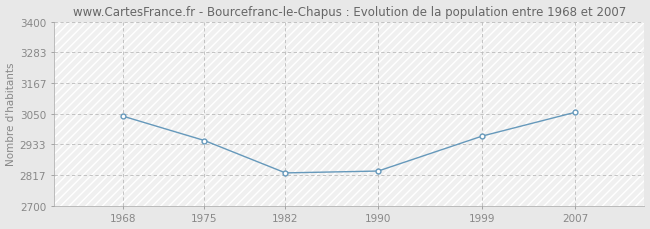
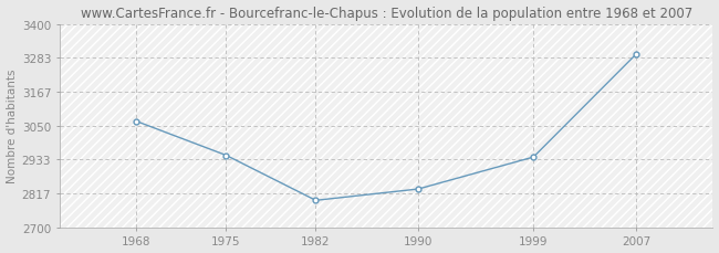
1968: 3040 -> 3065
1982: 2825 -> 2793
1999: 2965 -> 2942
2007: 3055 -> 3295
